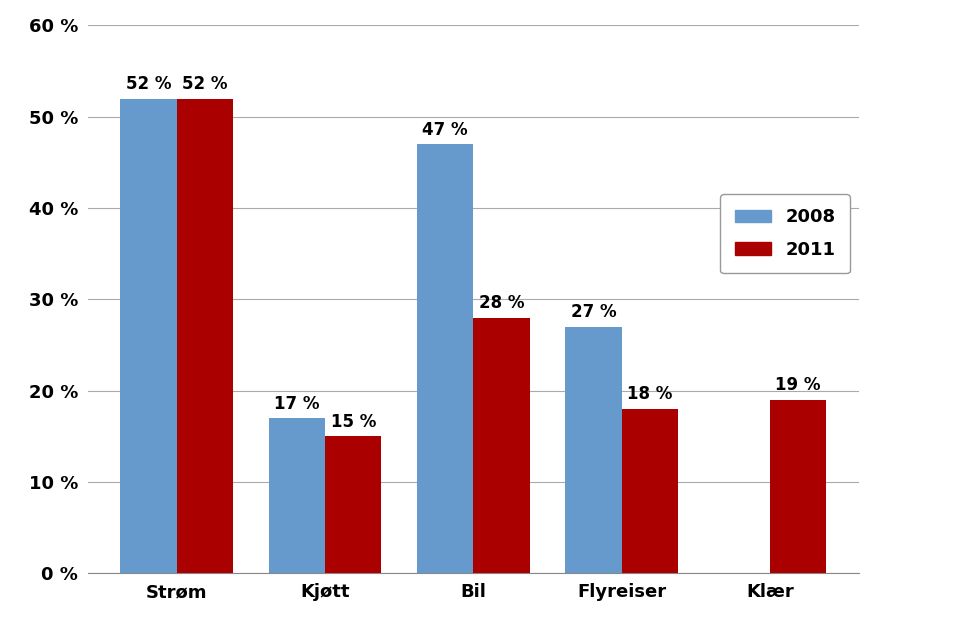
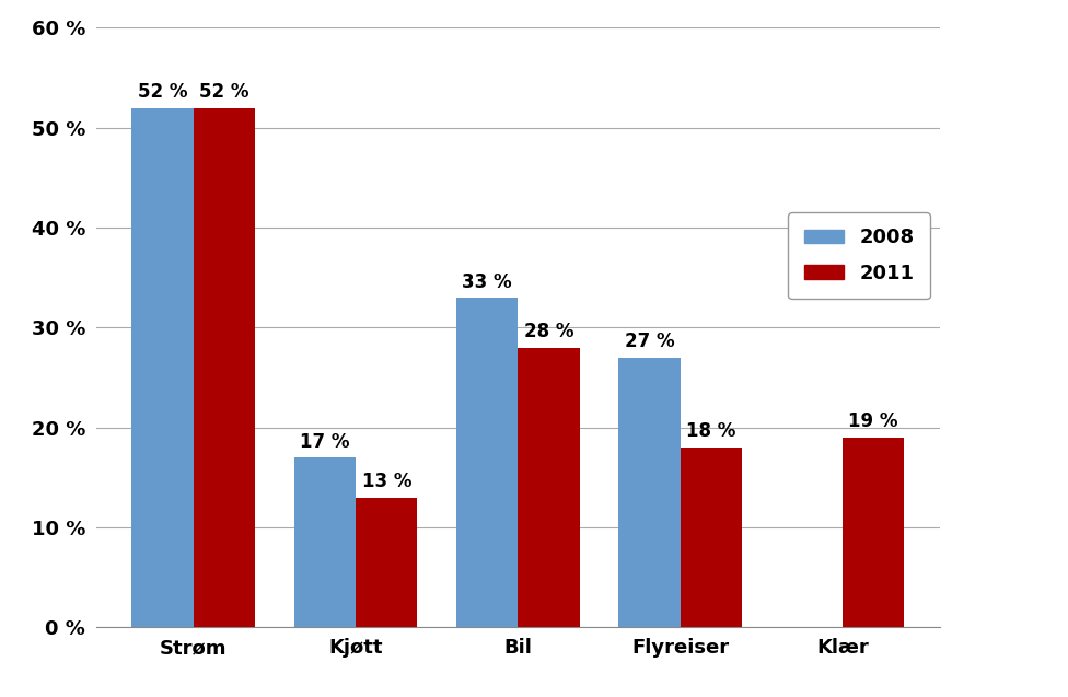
2011/Kjøtt: 15 -> 13
2008/Bil: 47 -> 33
